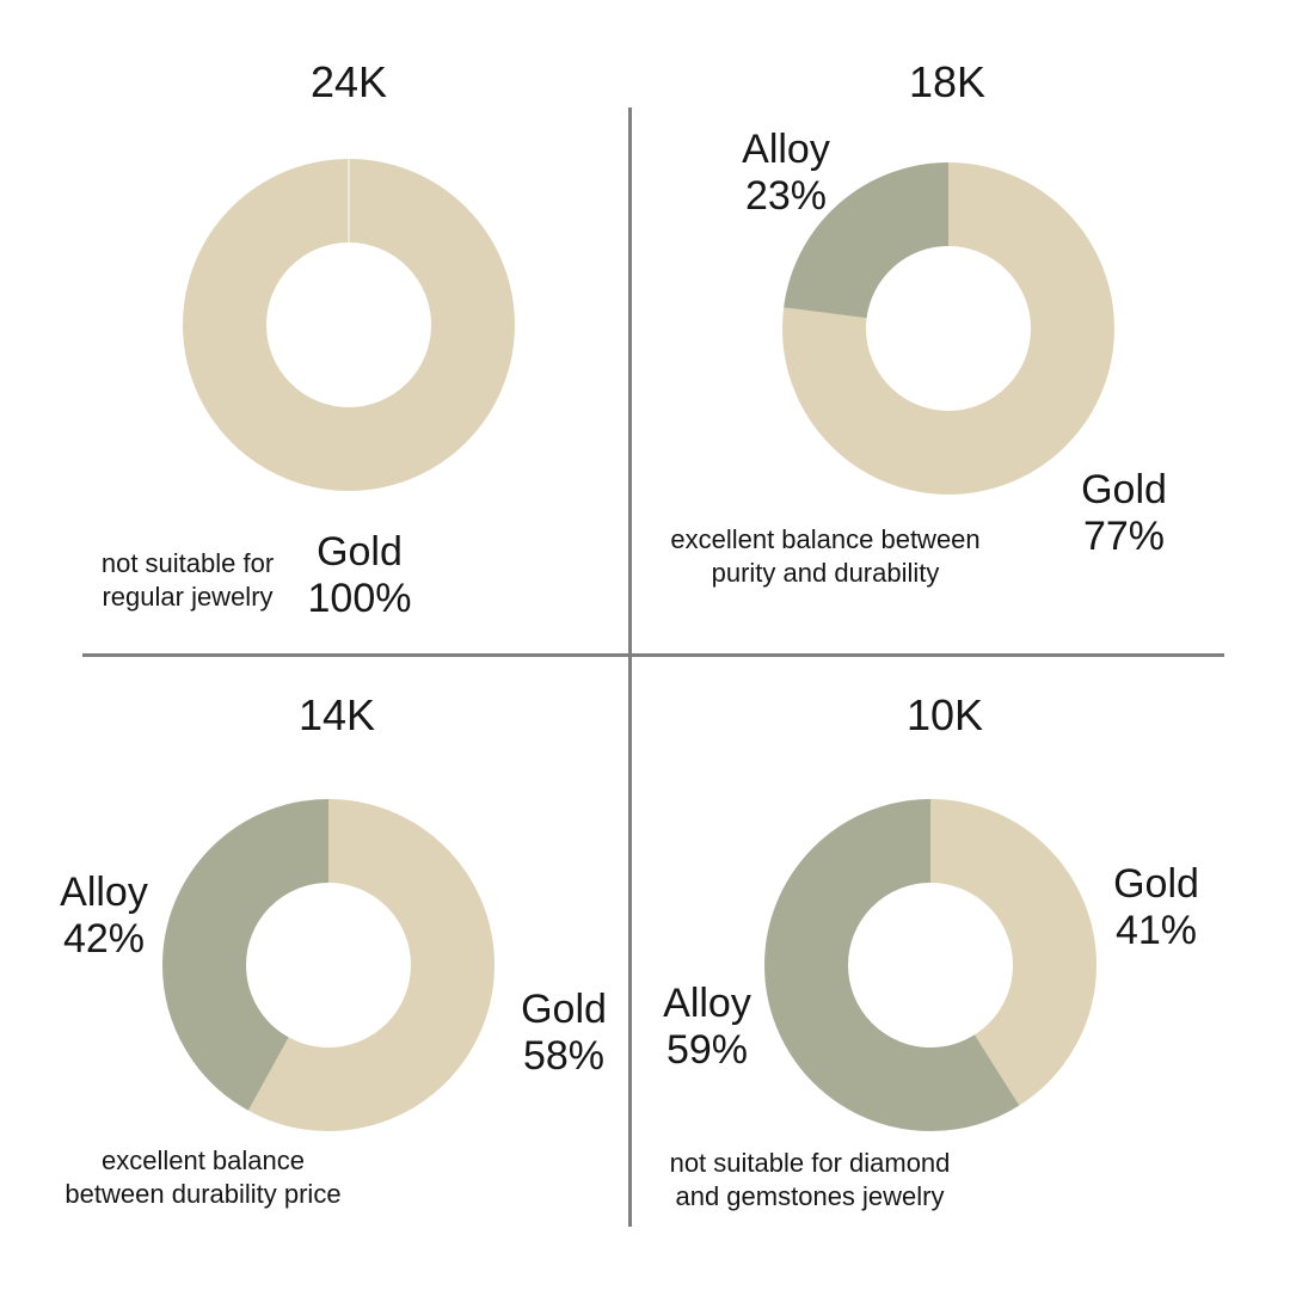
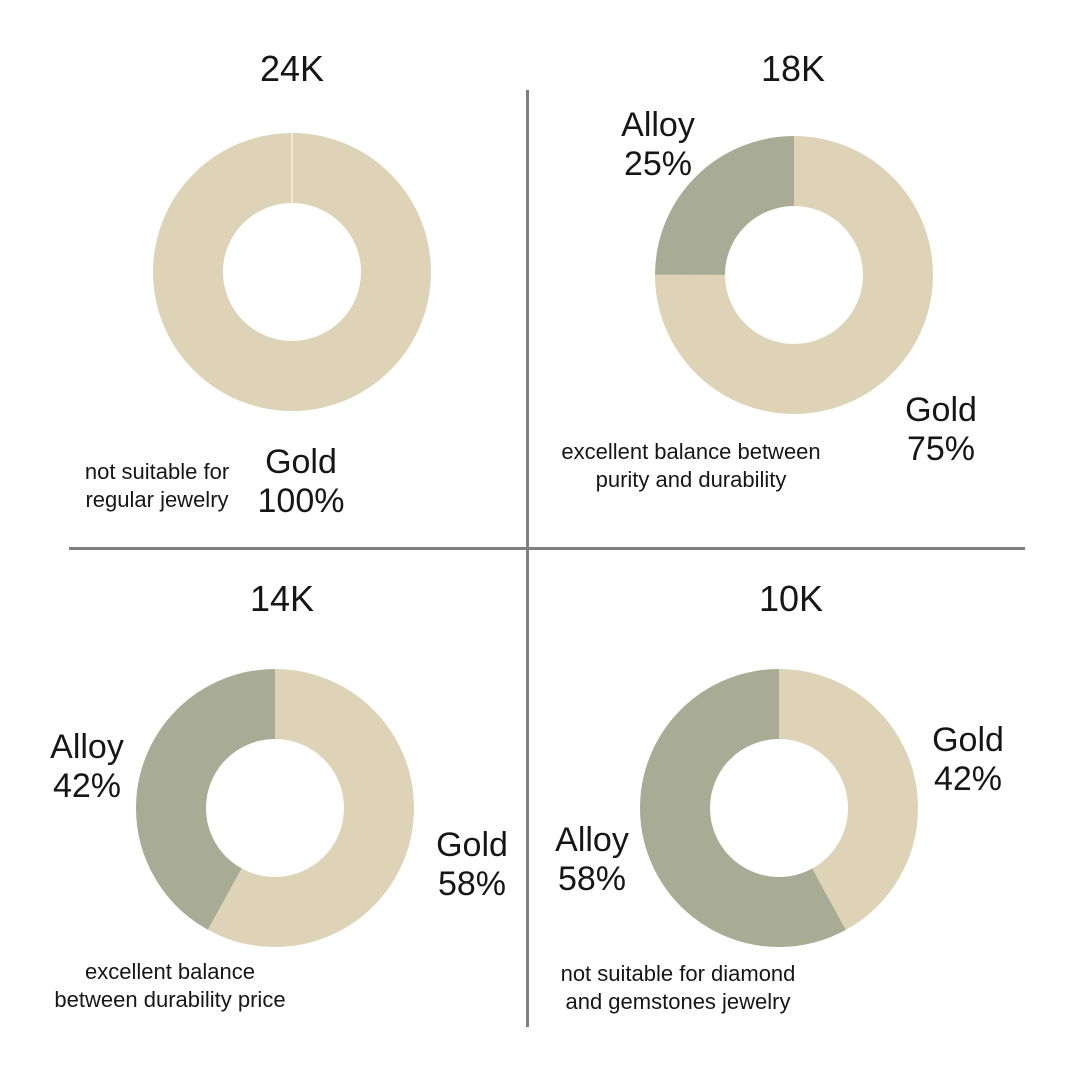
18K/Gold: 77% -> 75%
18K/Alloy: 23% -> 25%
10K/Gold: 41% -> 42%
10K/Alloy: 59% -> 58%
